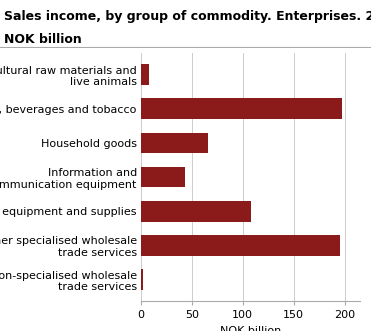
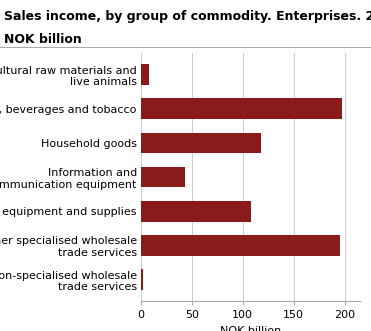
Household goods: 66 -> 118
